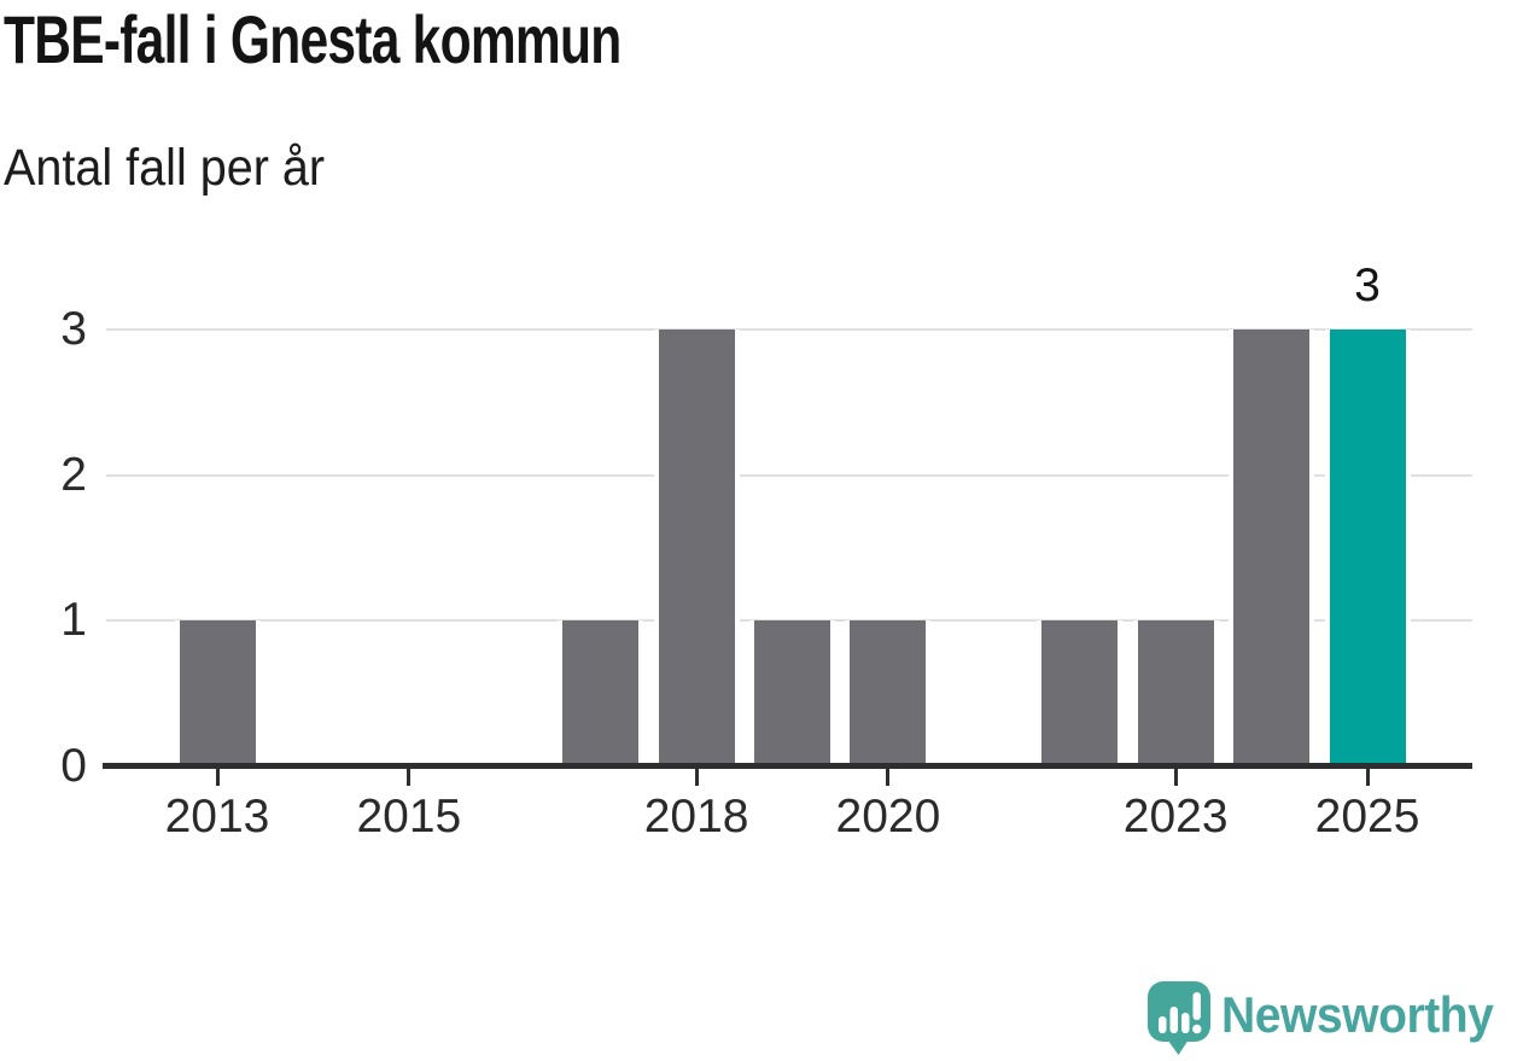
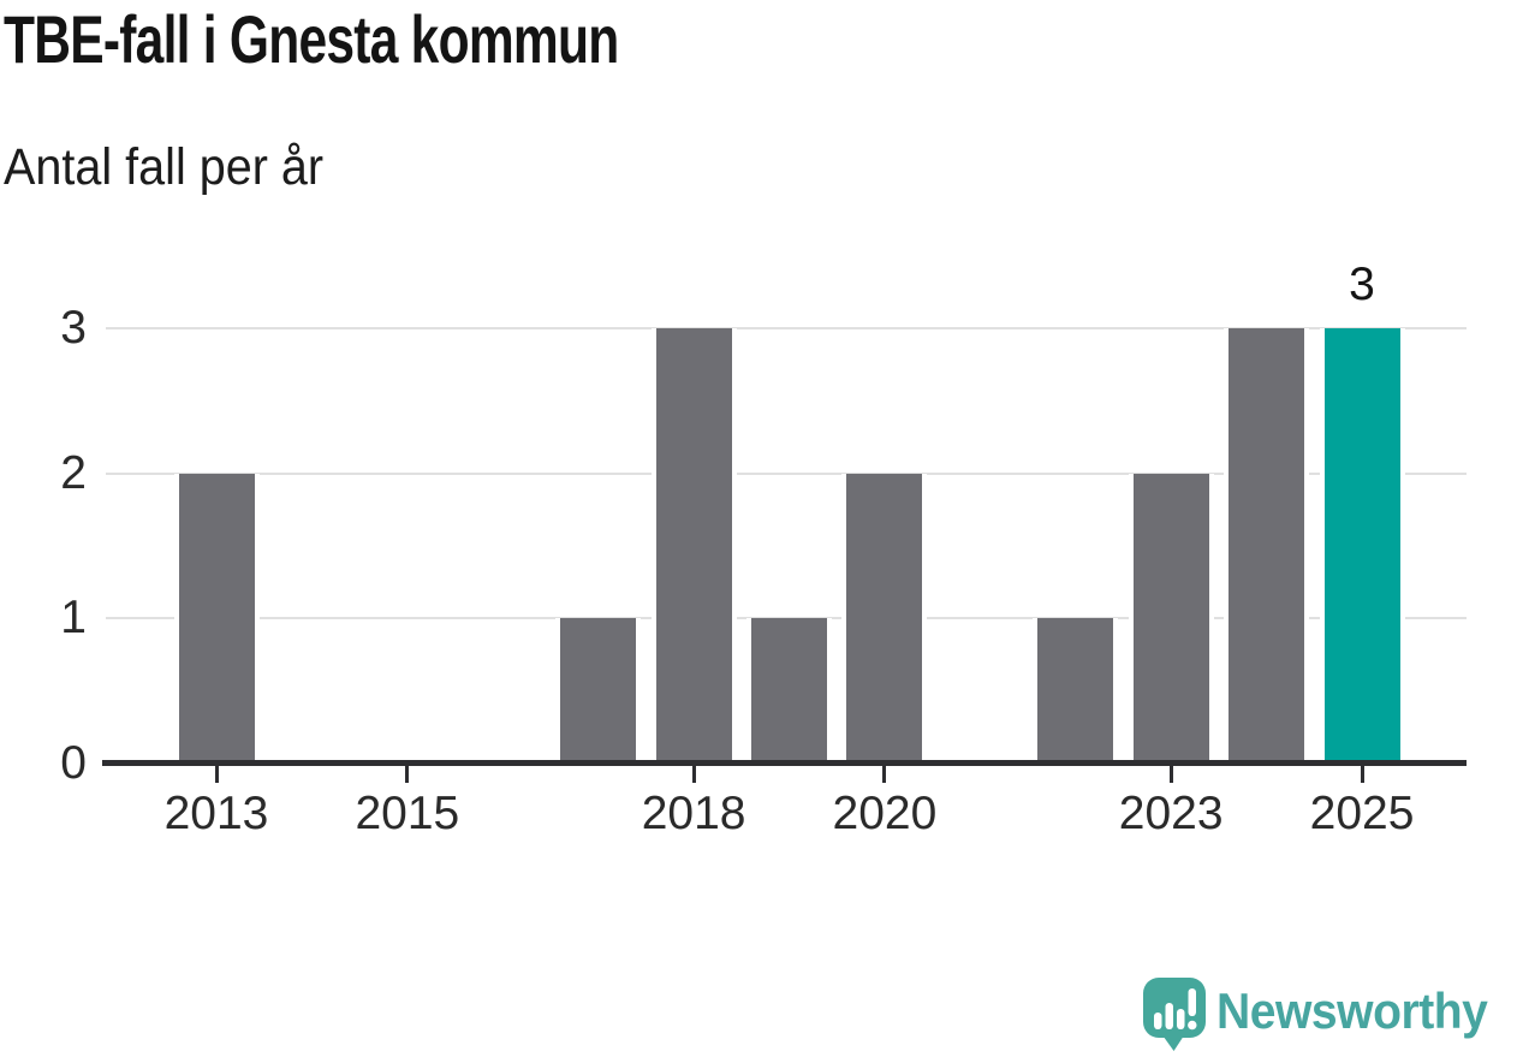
2013: 1 -> 2
2020: 1 -> 2
2023: 1 -> 2
